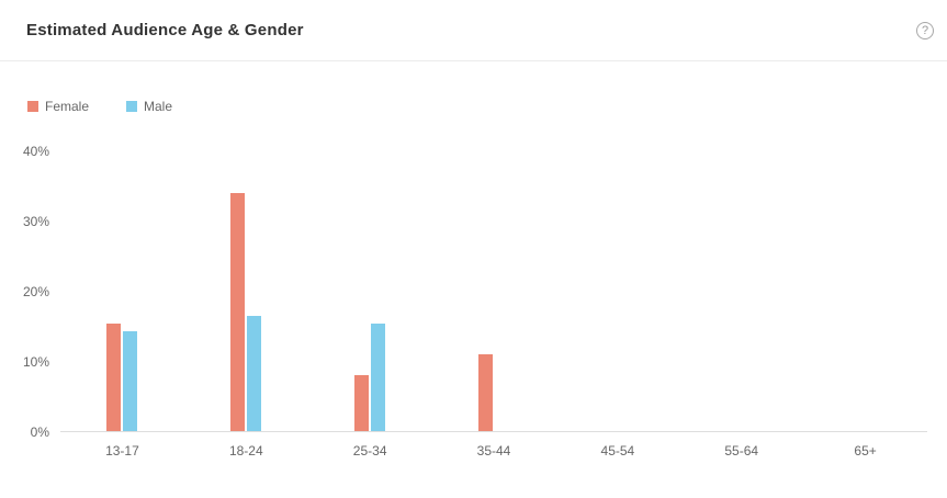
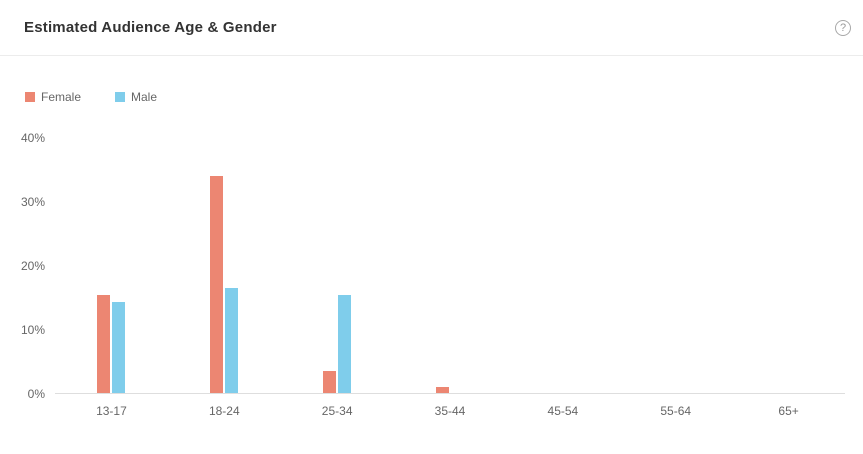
Female/25-34: 8% -> 3%
Female/35-44: 11% -> 1%
